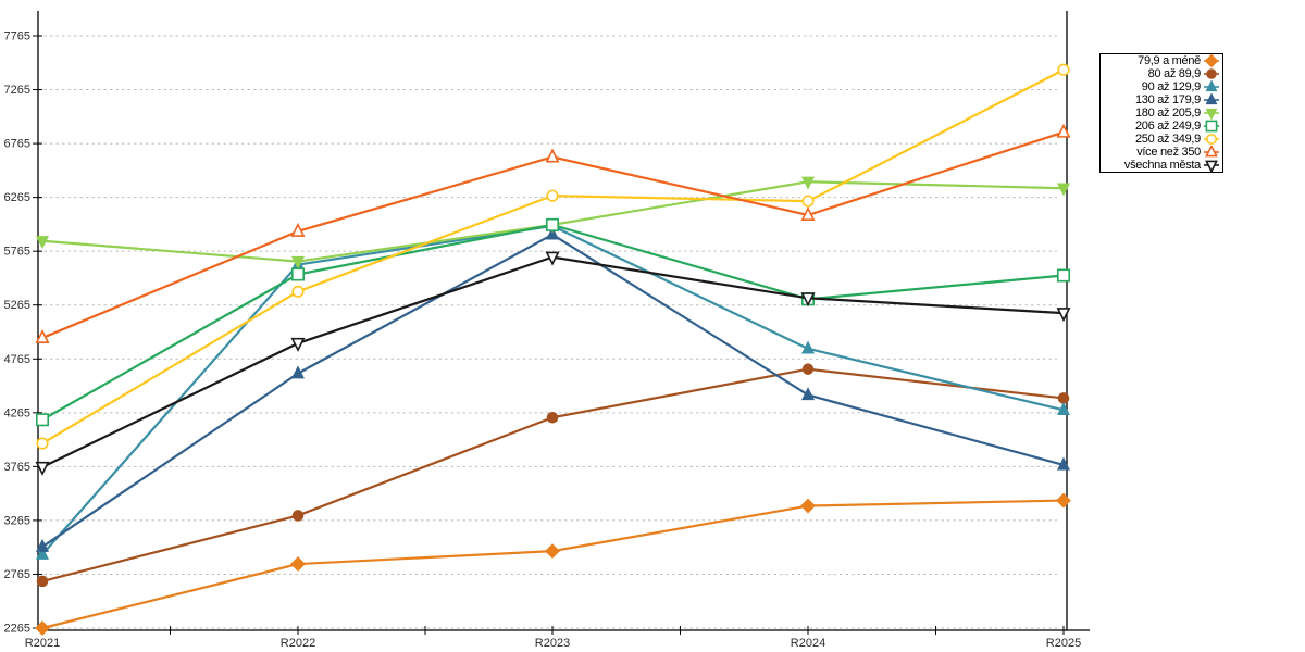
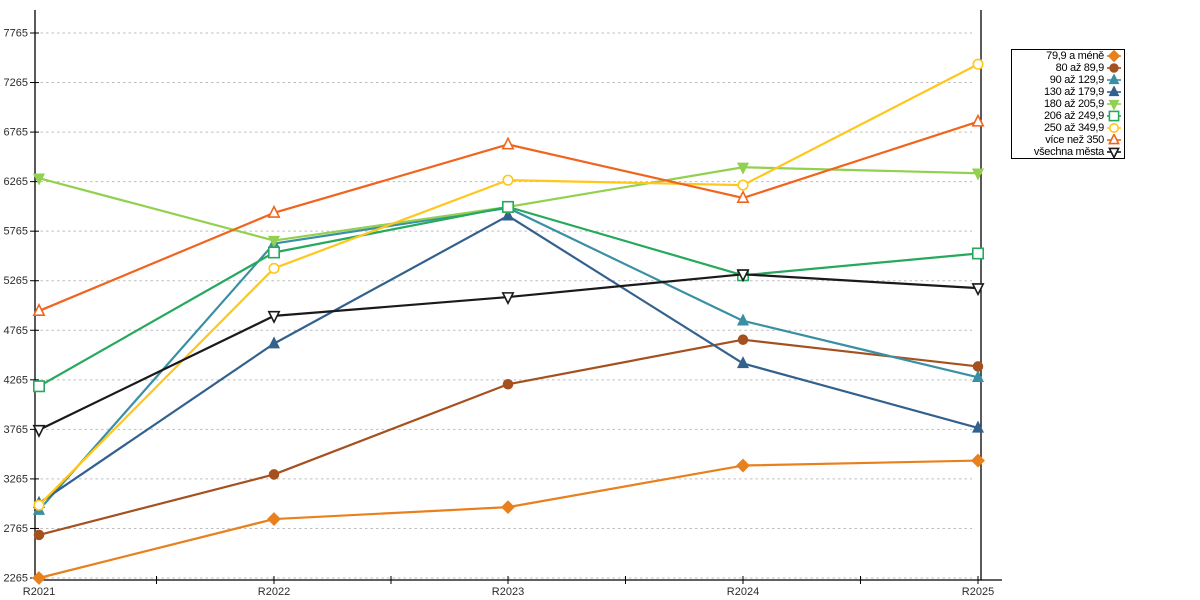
180 až 205,9/R2021: 5900 -> 6300
250 až 349,9/R2021: 4000 -> 3000
všechna města/R2023: 5700 -> 5100
